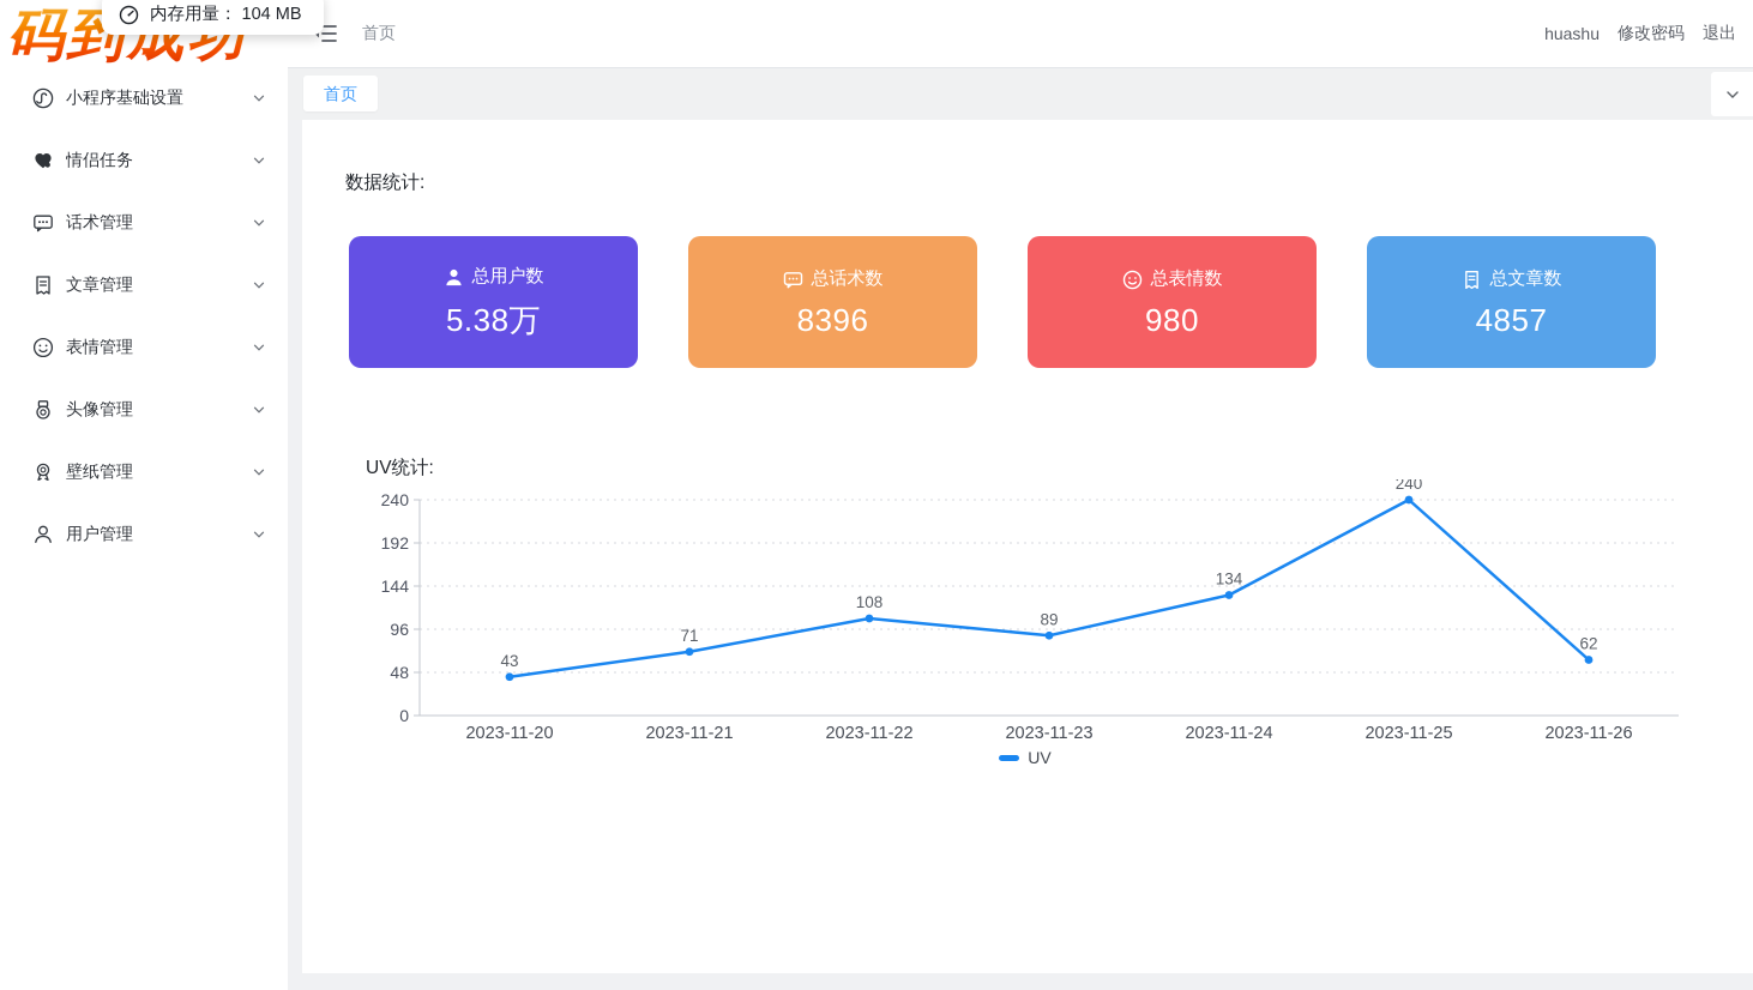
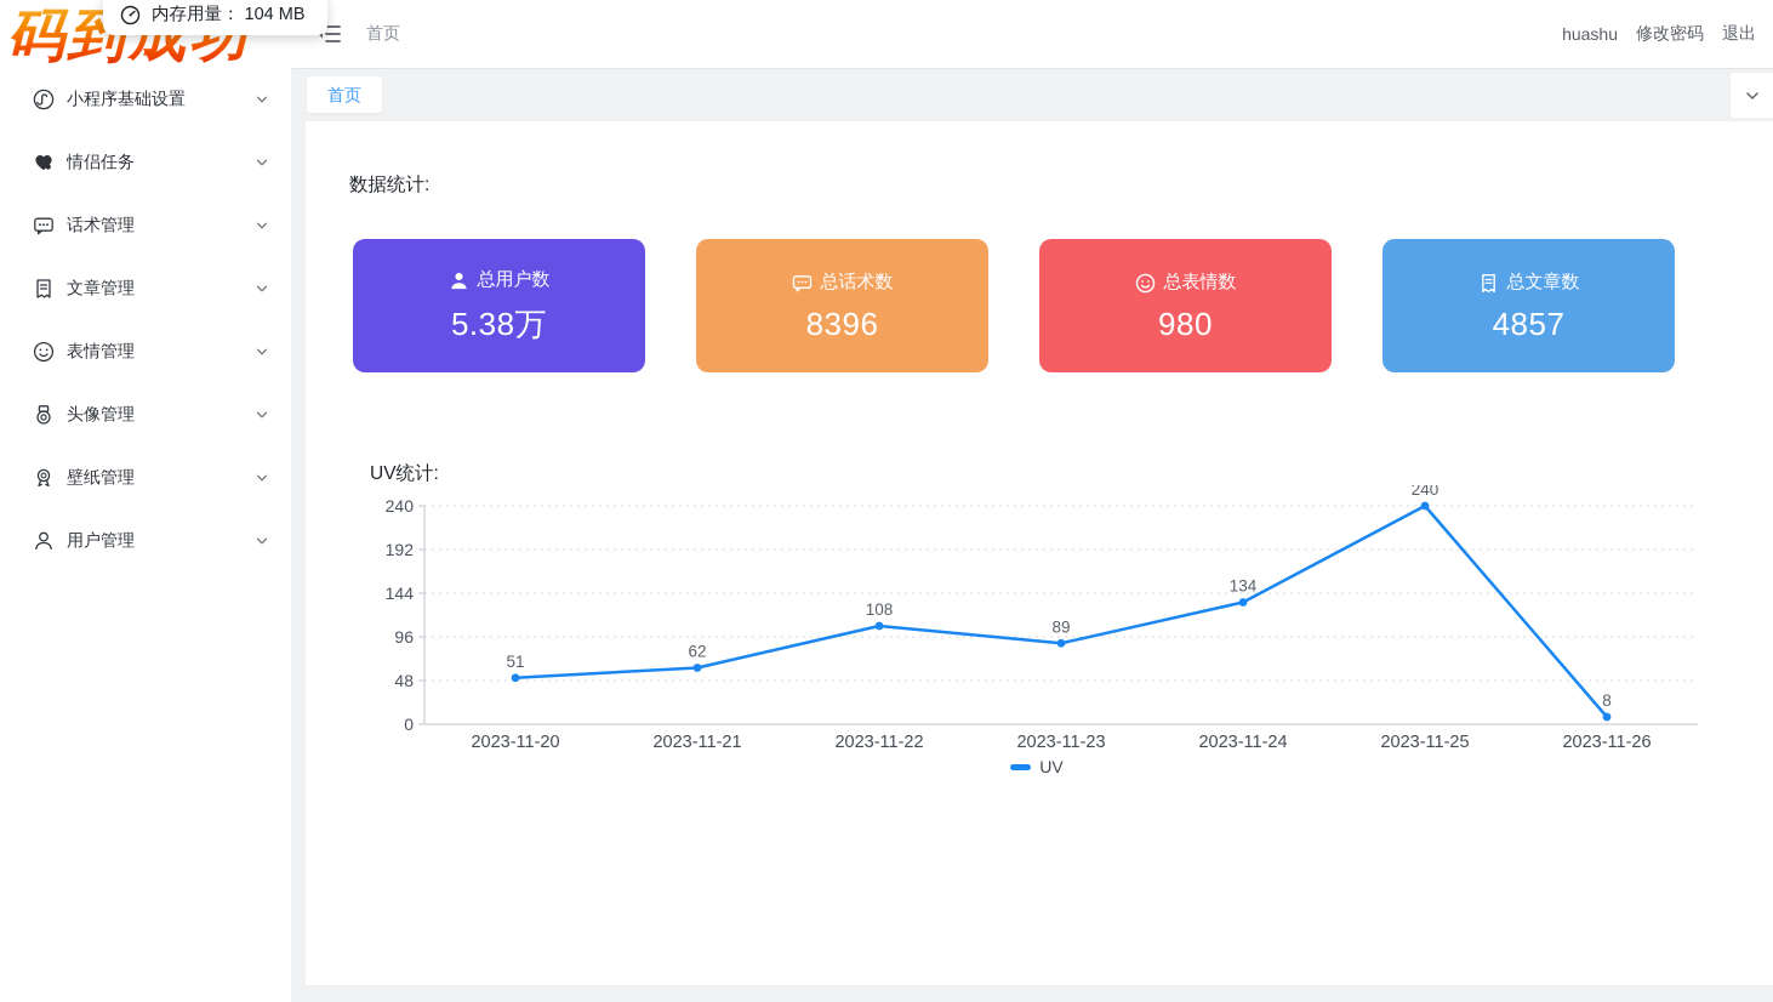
2023-11-20: 43 -> 51
2023-11-21: 71 -> 62
2023-11-26: 62 -> 8
